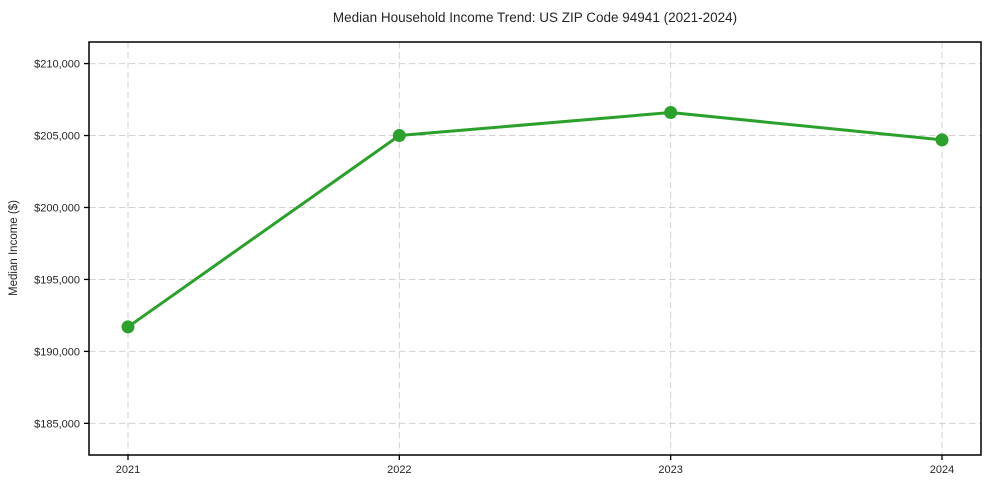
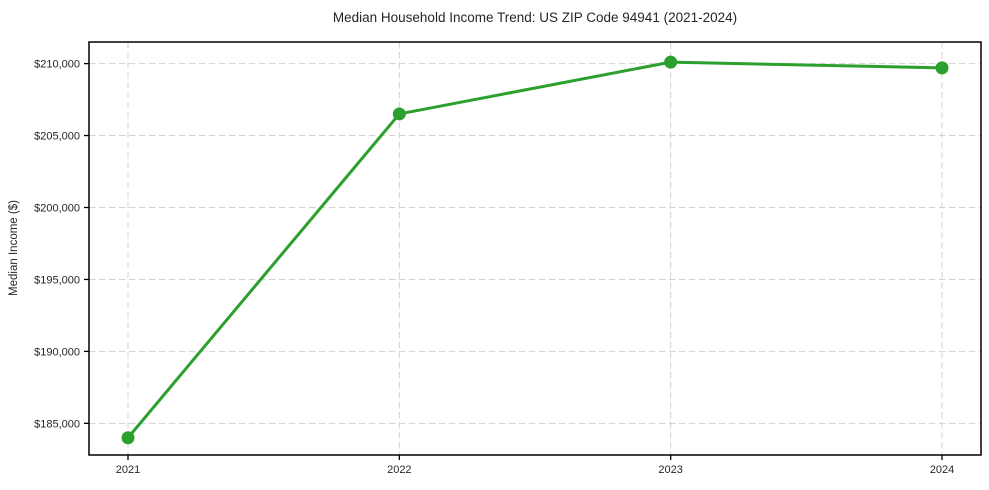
2021: $191700 -> $184000
2022: $205000 -> $206500
2023: $206600 -> $210100
2024: $204700 -> $209700
